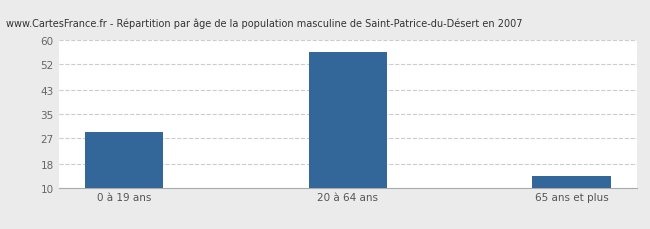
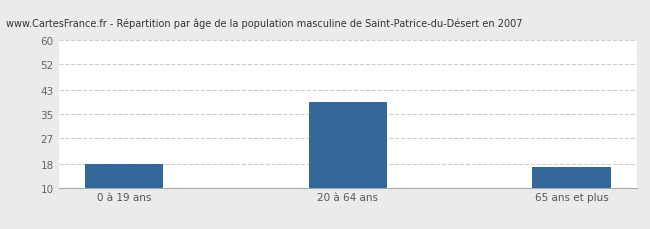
0 à 19 ans: 29 -> 18
20 à 64 ans: 56 -> 39
65 ans et plus: 14 -> 17
